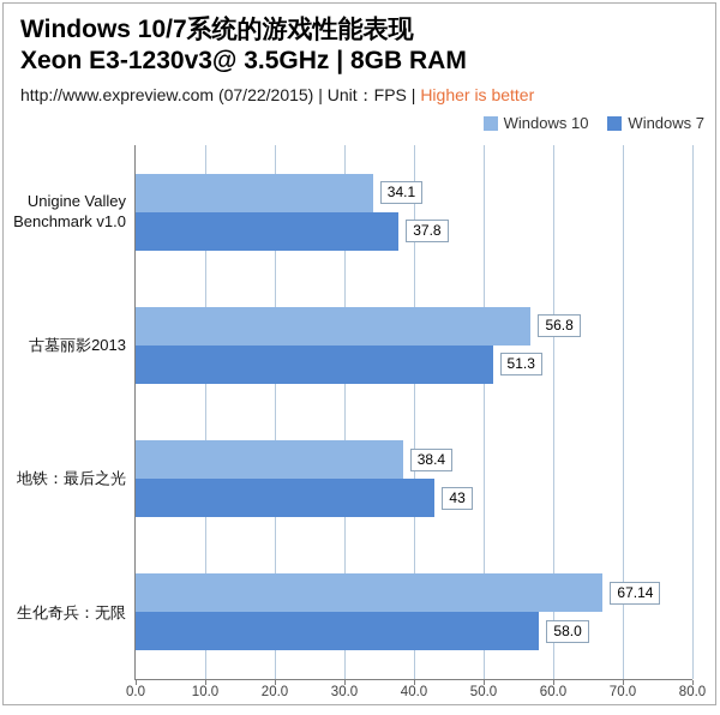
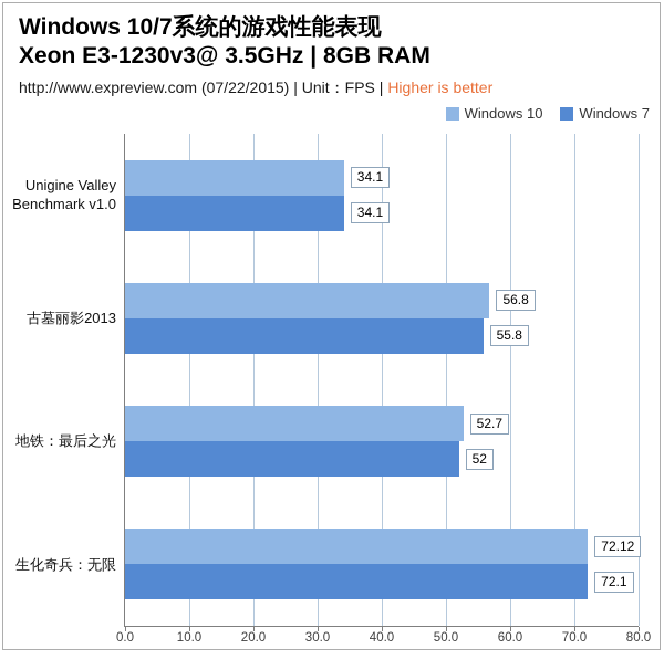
Windows 7/Unigine Valley Benchmark v1.0: 37.8 -> 34.1
Windows 7/古墓丽影2013: 51.3 -> 55.8
Windows 10/地铁：最后之光: 38.4 -> 52.7
Windows 7/地铁：最后之光: 43 -> 52
Windows 10/生化奇兵：无限: 67.14 -> 72.12
Windows 7/生化奇兵：无限: 58.0 -> 72.1
